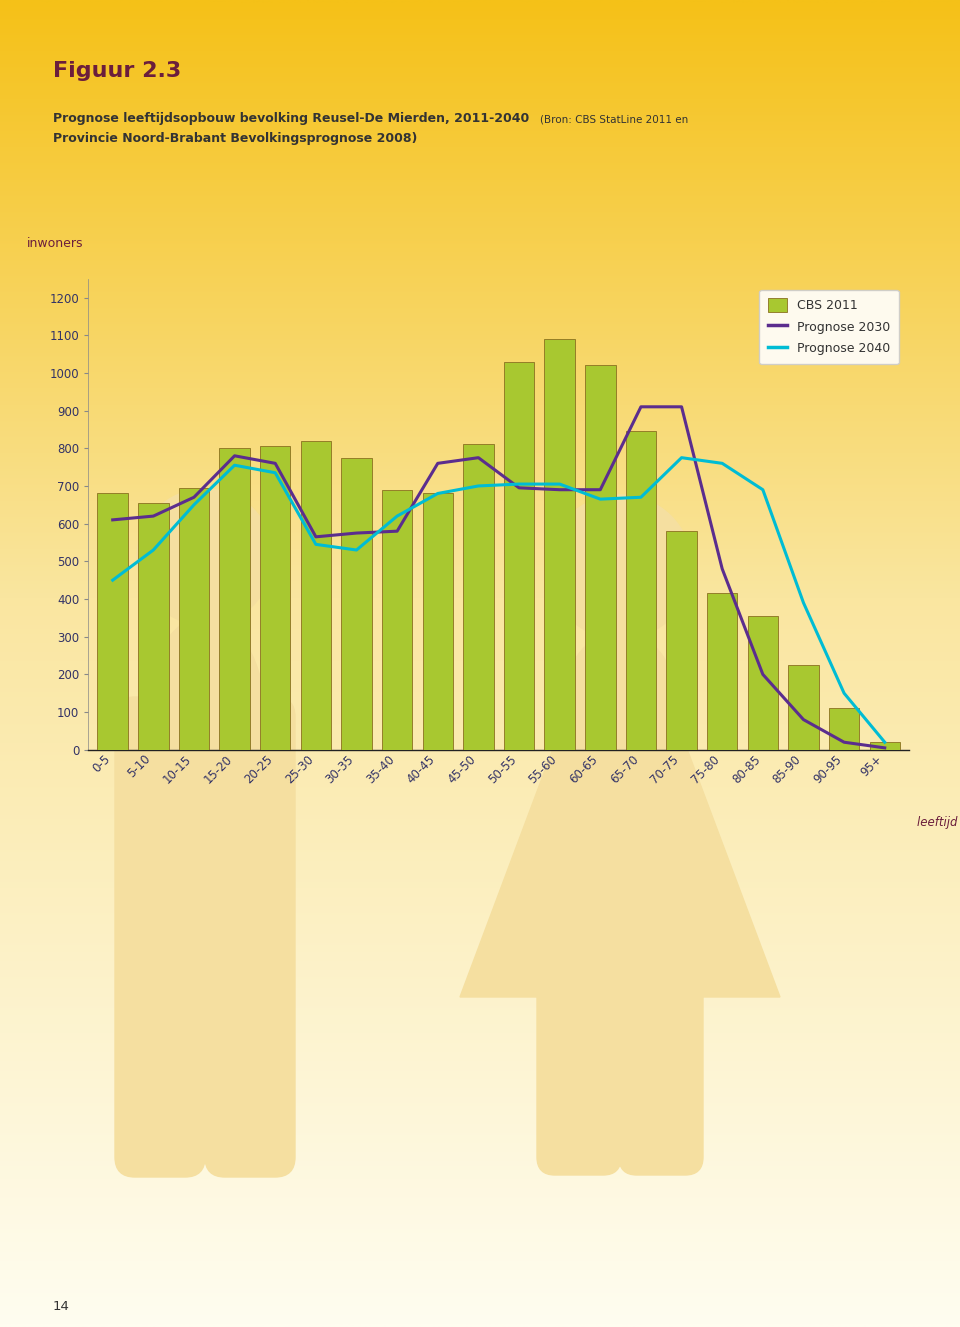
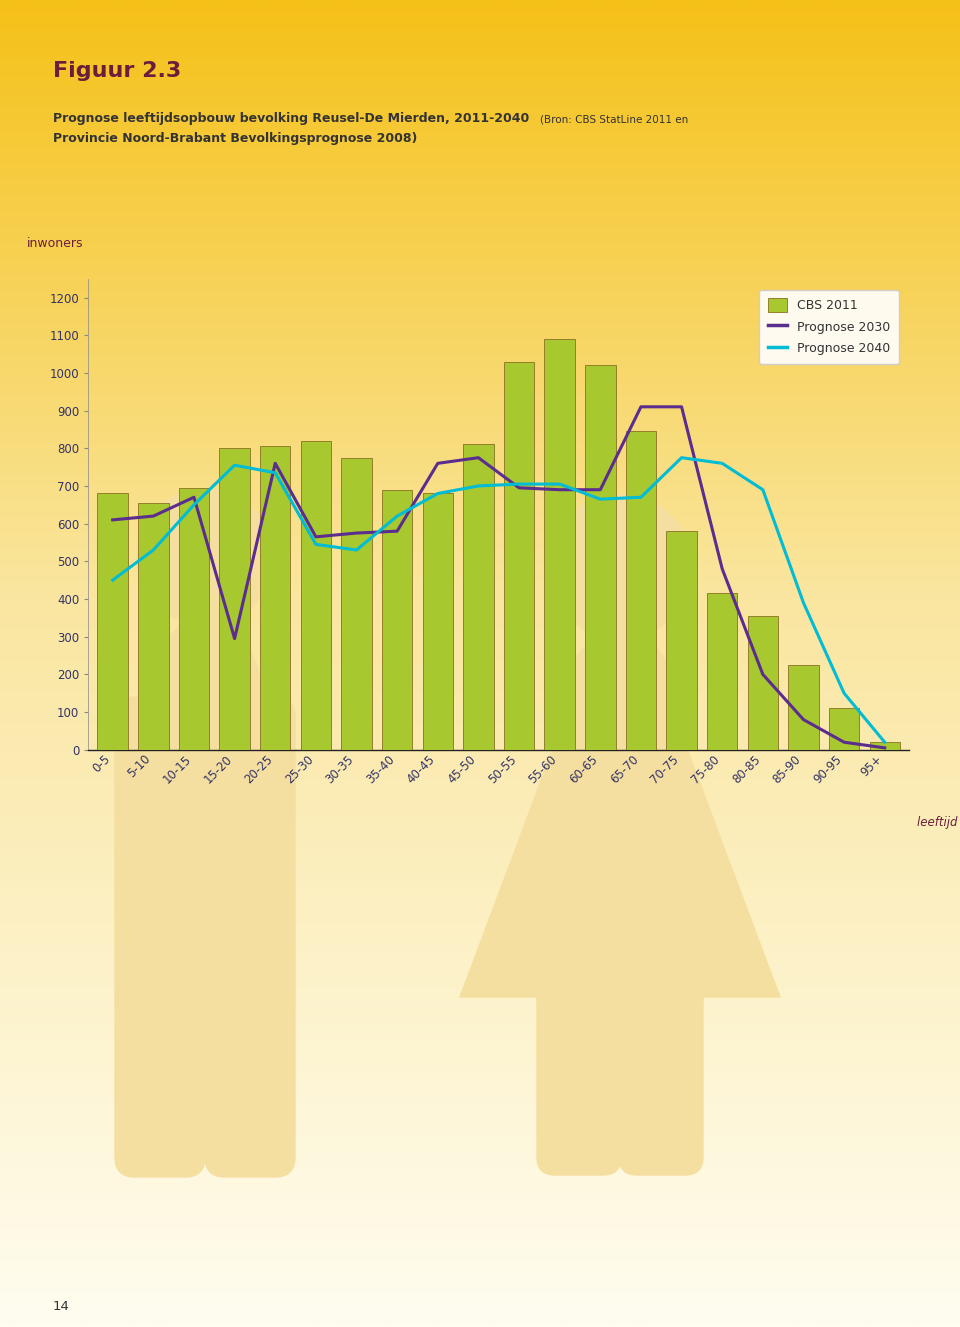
Prognose 2030/15-20: 780 -> 295
